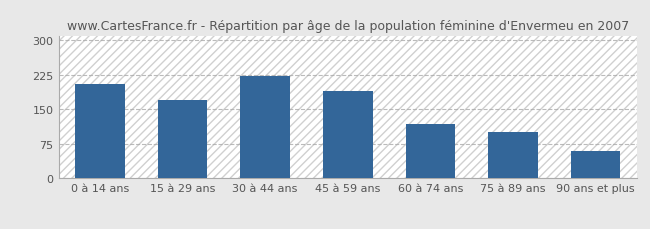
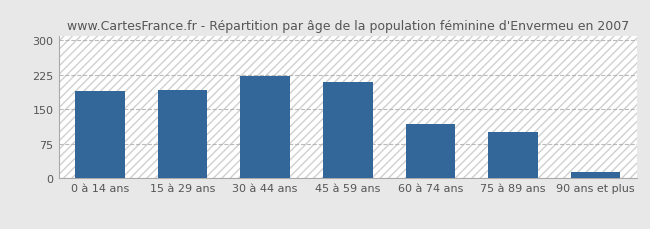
0 à 14 ans: 205 -> 190
15 à 29 ans: 170 -> 193
45 à 59 ans: 190 -> 210
90 ans et plus: 60 -> 14
